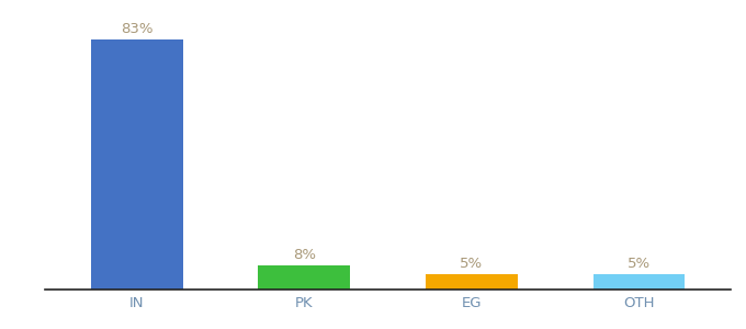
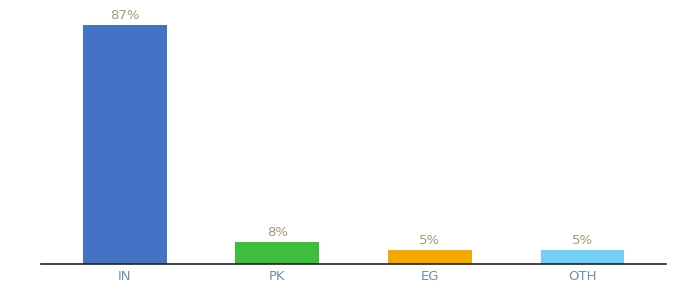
IN: 83% -> 87%
